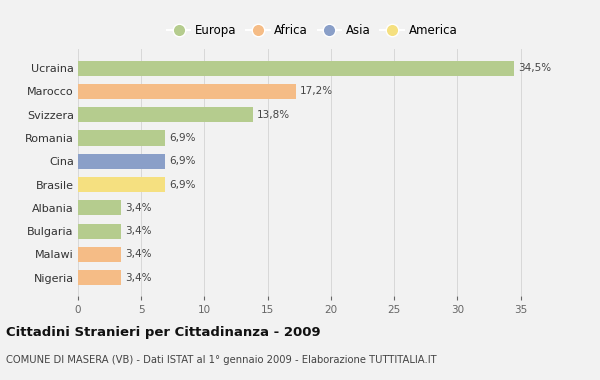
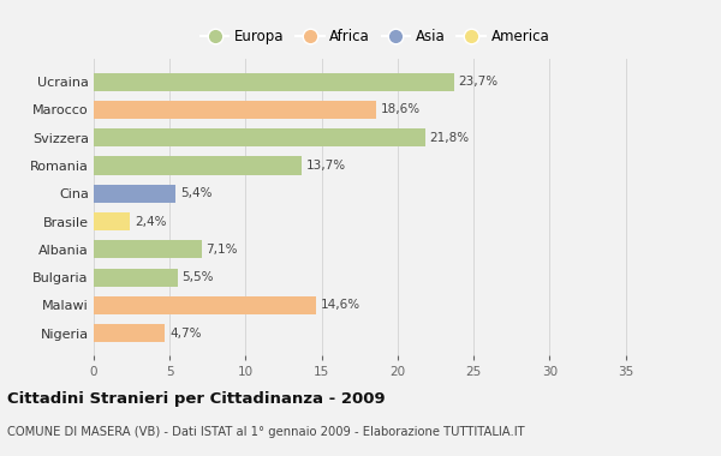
Ucraina: 34,5% -> 23,7%
Marocco: 17,2% -> 18,6%
Svizzera: 13,8% -> 21,8%
Romania: 6,9% -> 13,7%
Cina: 6,9% -> 5,4%
Brasile: 6,9% -> 2,4%
Albania: 3,4% -> 7,1%
Bulgaria: 3,4% -> 5,5%
Malawi: 3,4% -> 14,6%
Nigeria: 3,4% -> 4,7%
